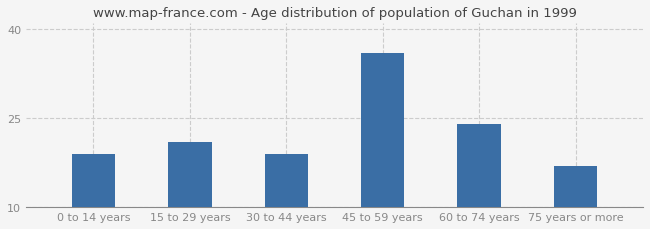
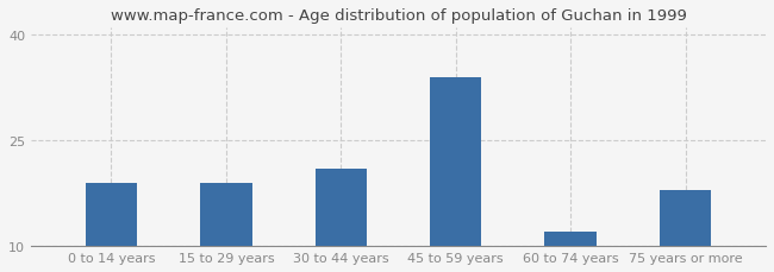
15 to 29 years: 21 -> 19
30 to 44 years: 19 -> 21
45 to 59 years: 36 -> 34
60 to 74 years: 24 -> 12
75 years or more: 17 -> 18
